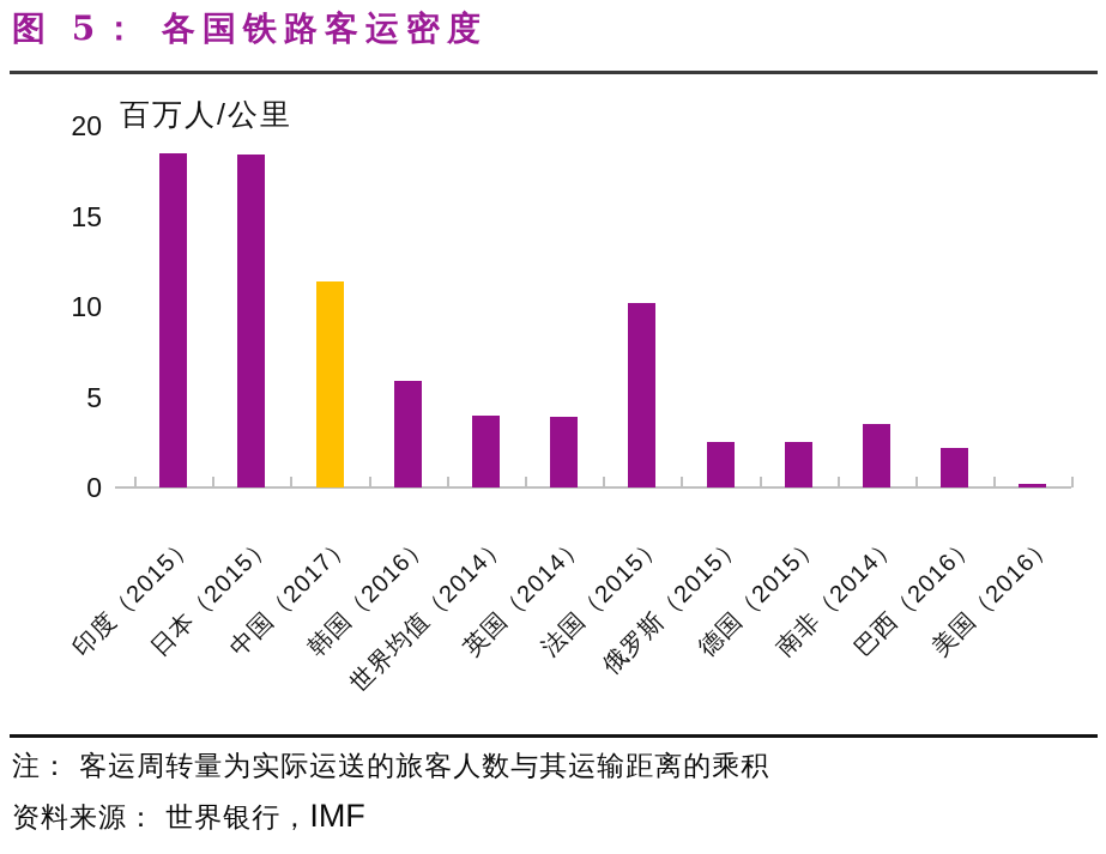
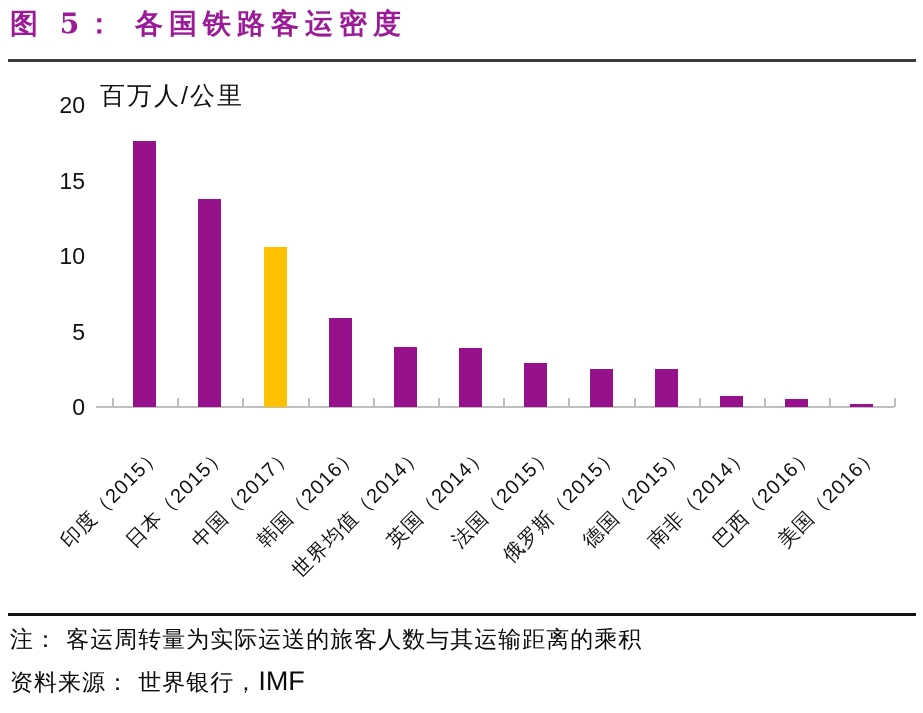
印度（2015）: 18.5 -> 17.6
日本（2015）: 18.4 -> 13.8
中国（2017）: 11.4 -> 10.6
法国（2015）: 10.2 -> 2.9
南非（2014）: 3.5 -> 0.7
巴西（2016）: 2.2 -> 0.5
